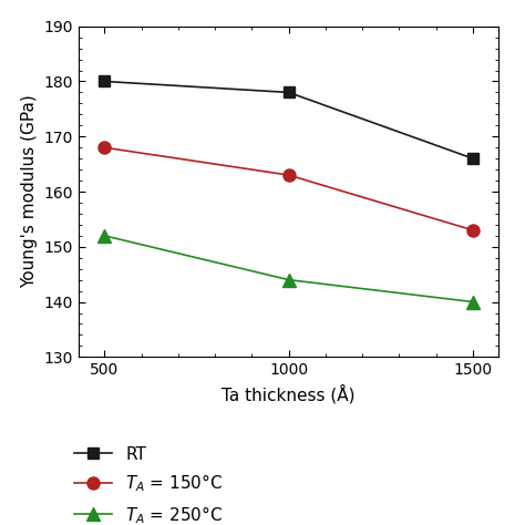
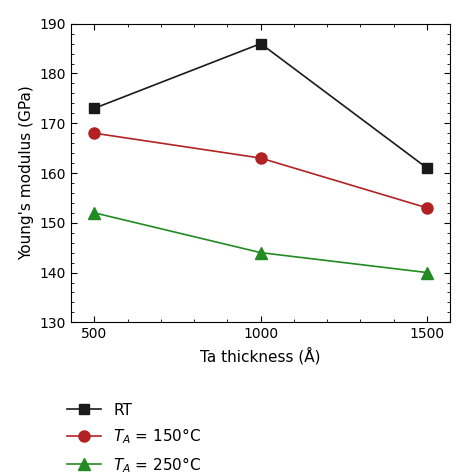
RT/500: 180 -> 173
RT/1000: 178 -> 186
RT/1500: 166 -> 161
